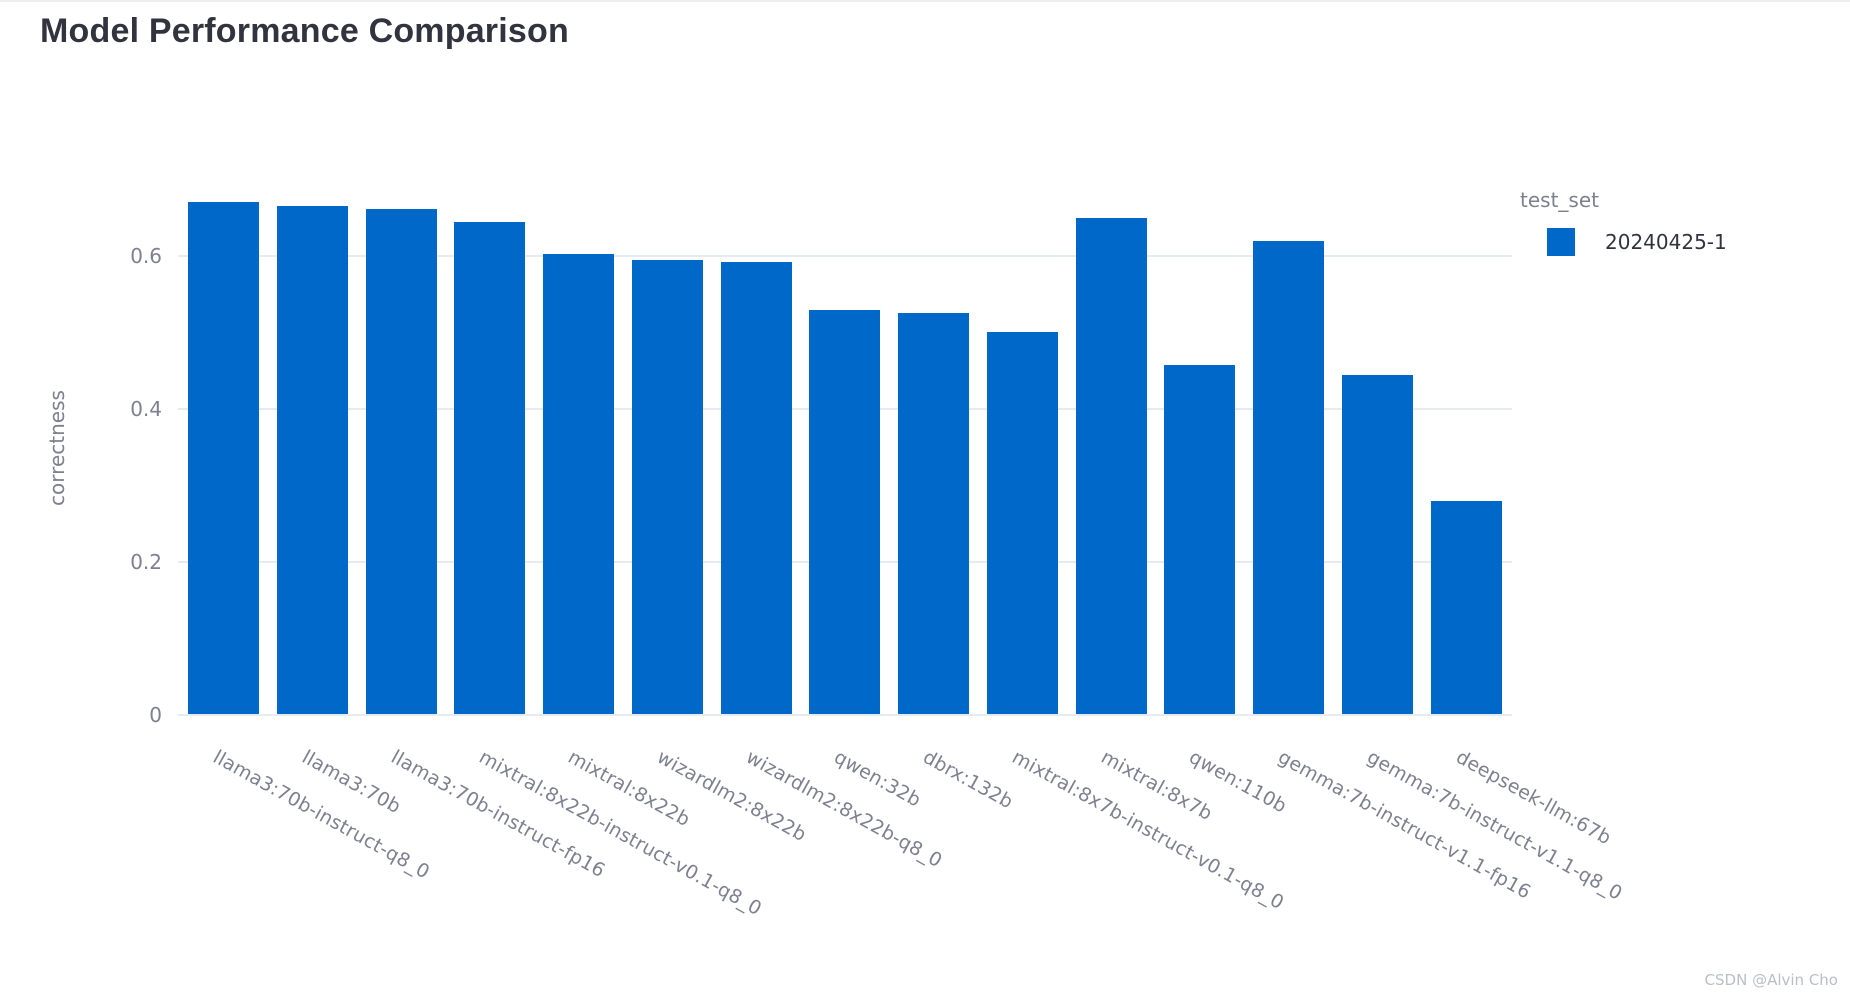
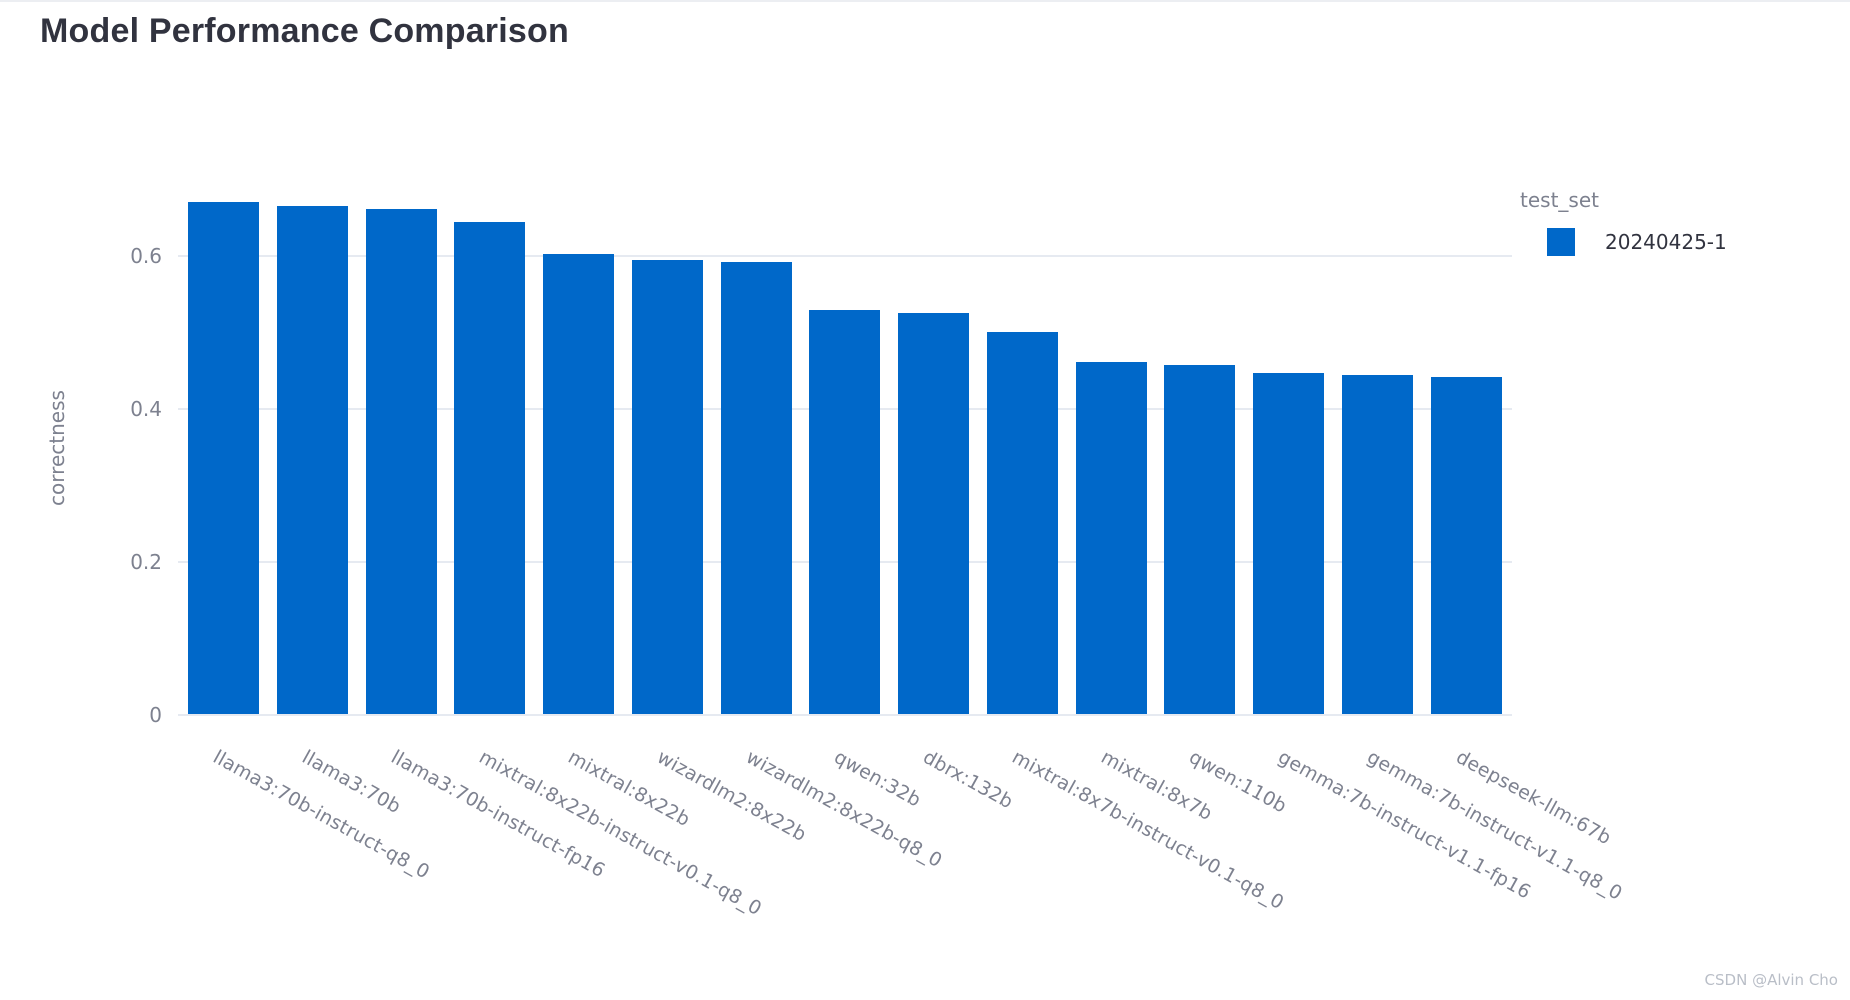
mixtral:8x7b: 0.65 -> 0.46
gemma:7b-instruct-v1.1-fp16: 0.62 -> 0.45
deepseek-llm:67b: 0.28 -> 0.44
